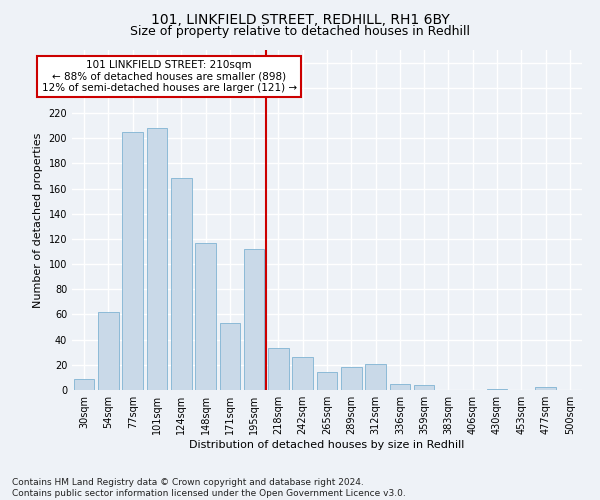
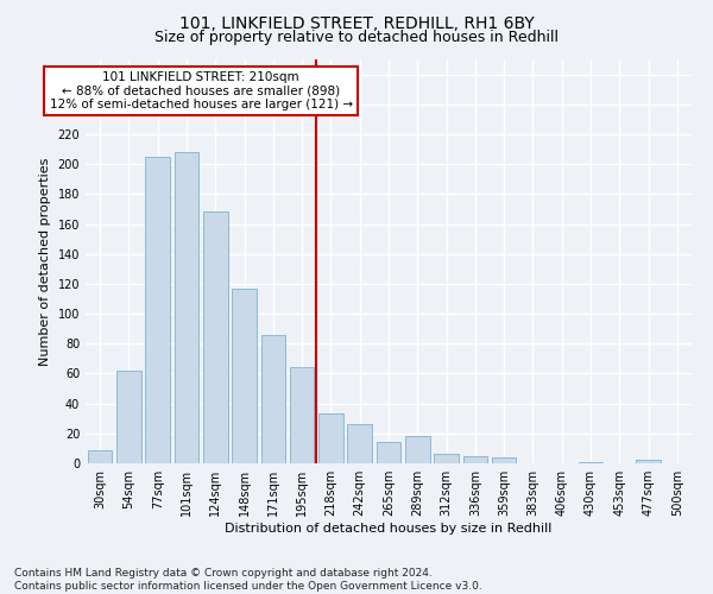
171sqm: 53 -> 86
195sqm: 112 -> 64
312sqm: 21 -> 6
